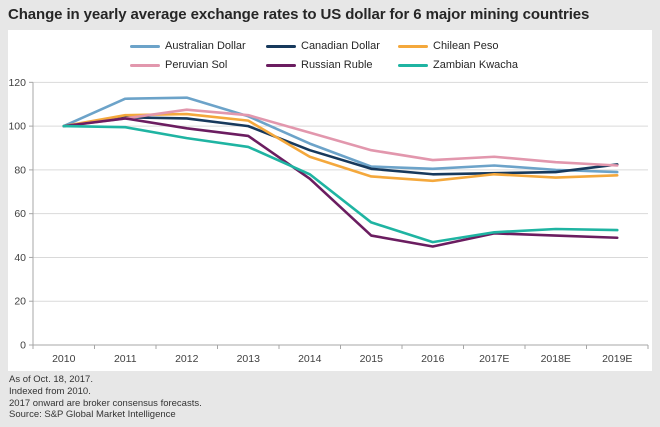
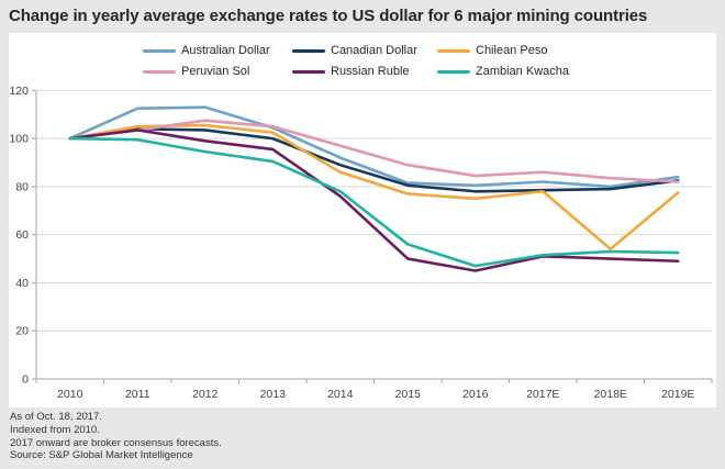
Chilean Peso/2018E: 76 -> 54
Australian Dollar/2019E: 79 -> 84
